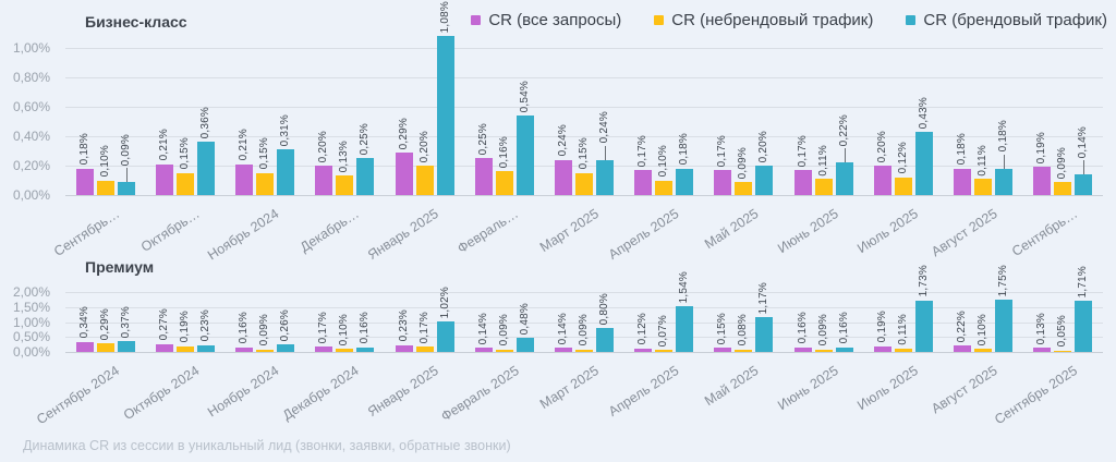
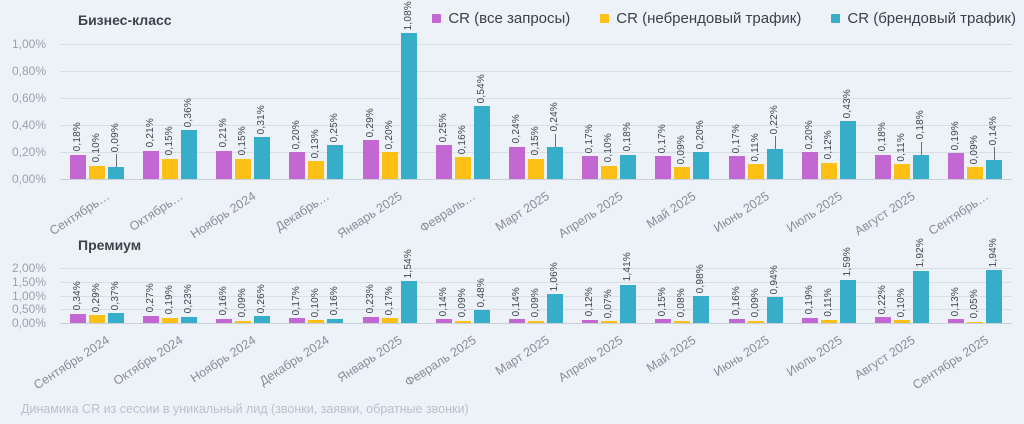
Премиум/CR (брендовый трафик)/Январь 2025: 1,02% -> 1,54%
Премиум/CR (брендовый трафик)/Март 2025: 0,80% -> 1,06%
Премиум/CR (брендовый трафик)/Апрель 2025: 1,54% -> 1,41%
Премиум/CR (брендовый трафик)/Май 2025: 1,17% -> 0,98%
Премиум/CR (брендовый трафик)/Июнь 2025: 0,16% -> 0,94%
Премиум/CR (брендовый трафик)/Июль 2025: 1,73% -> 1,59%
Премиум/CR (брендовый трафик)/Август 2025: 1,75% -> 1,92%
Премиум/CR (брендовый трафик)/Сентябрь 2025: 1,71% -> 1,94%
